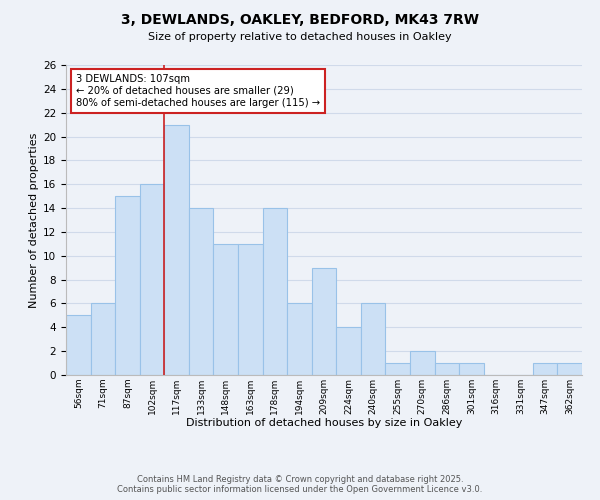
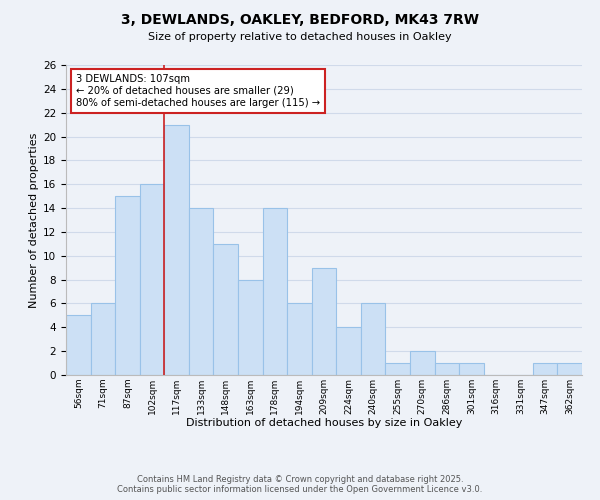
163sqm: 11 -> 8
